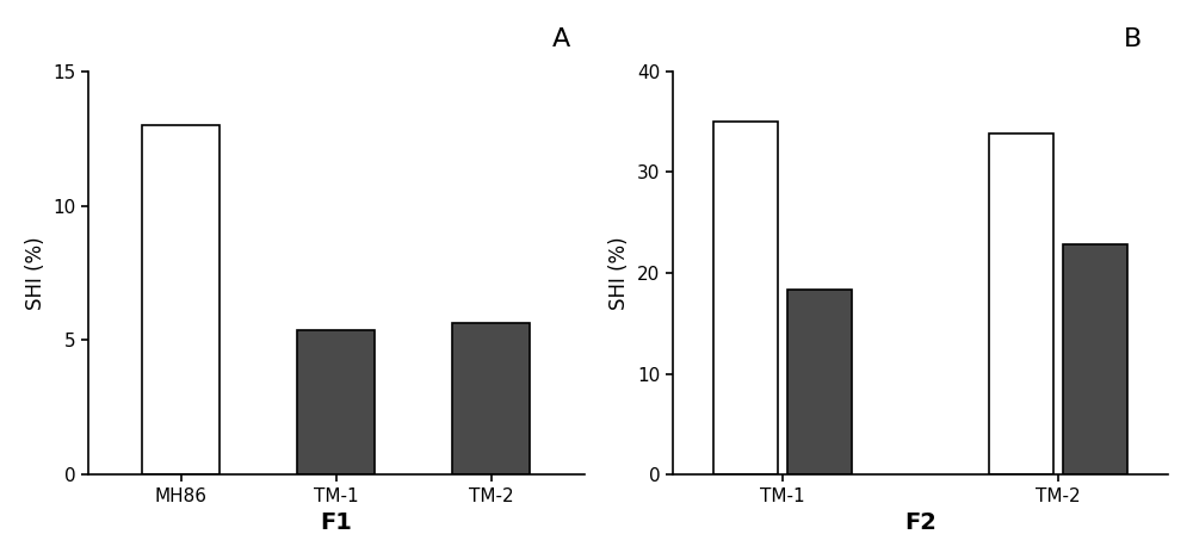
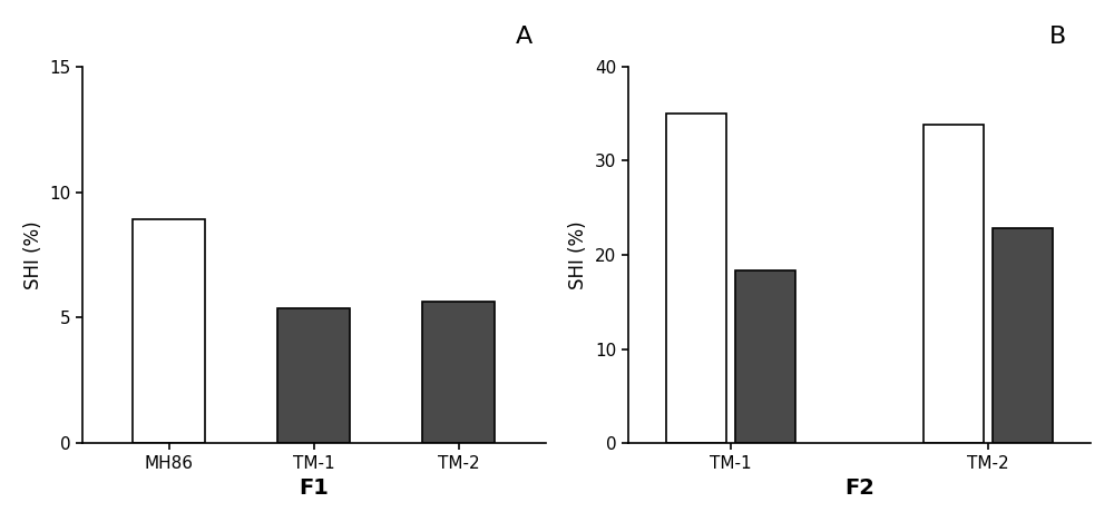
MH86: 13.00 -> 8.90
